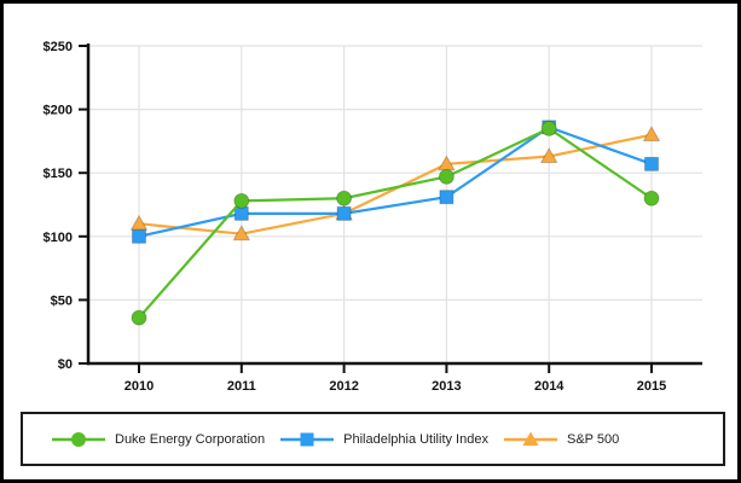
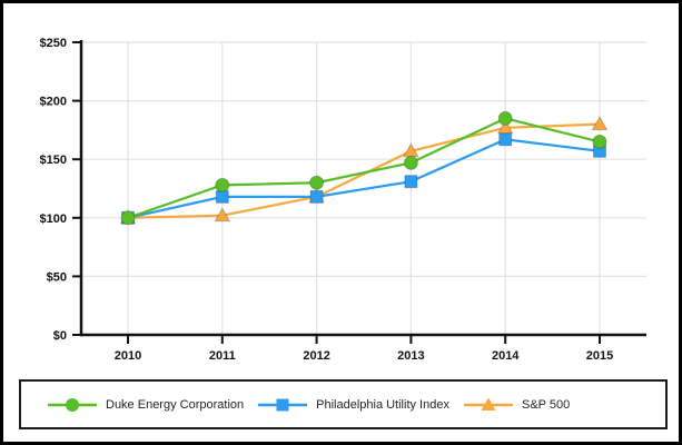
Duke Energy Corporation/2010: $36 -> $100
S&P 500/2010: $110 -> $100
Philadelphia Utility Index/2014: $186 -> $167
S&P 500/2014: $163 -> $177
Duke Energy Corporation/2015: $130 -> $165
